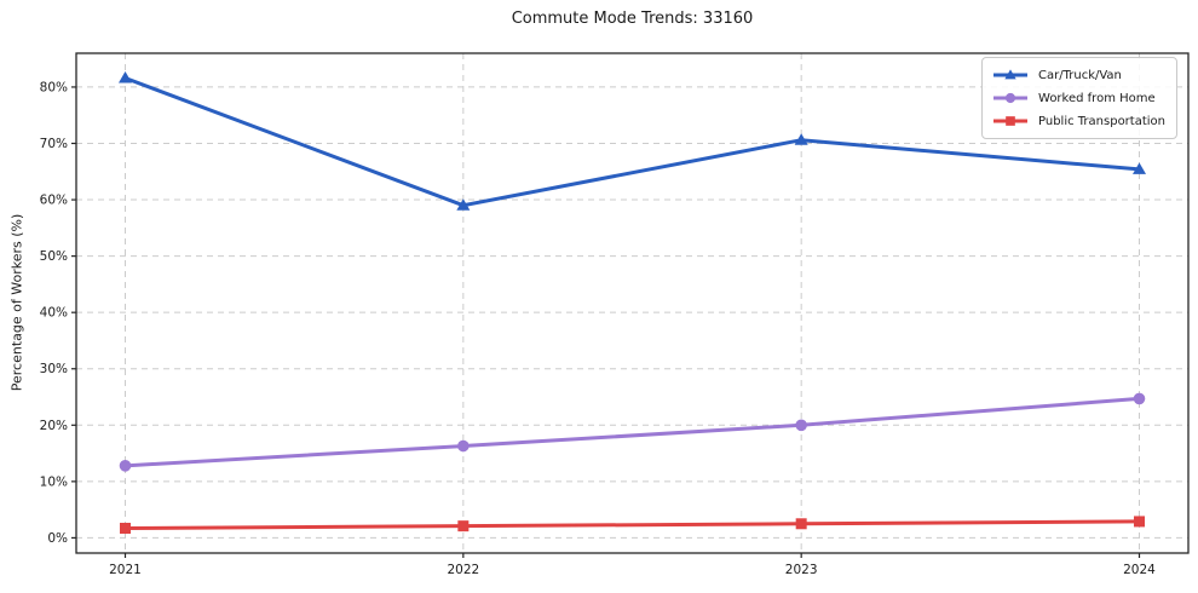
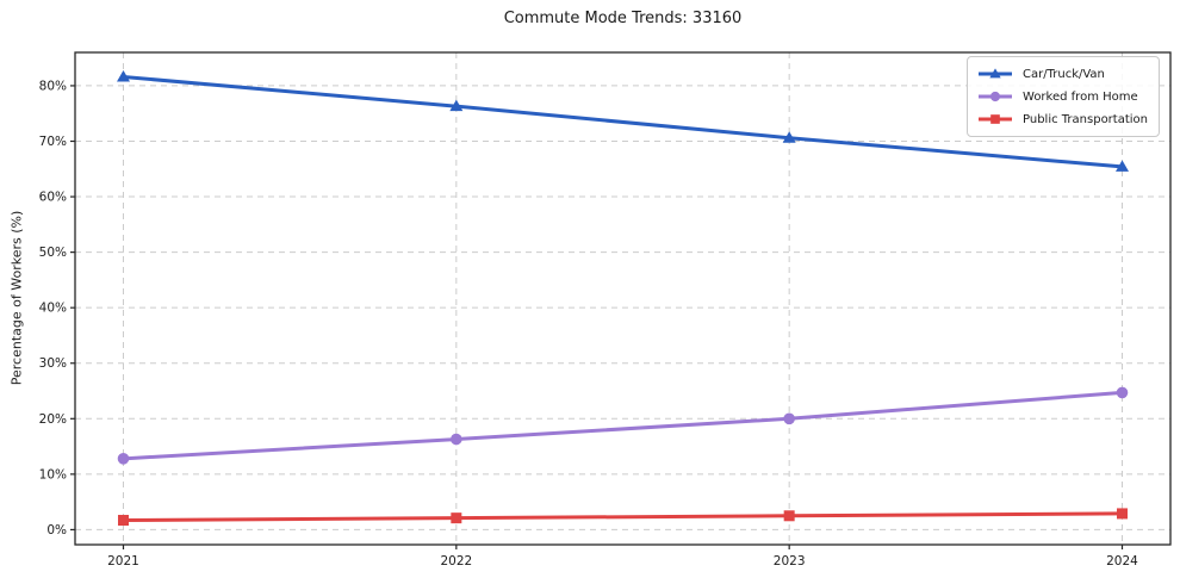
Car/Truck/Van/2022: 59% -> 76%
